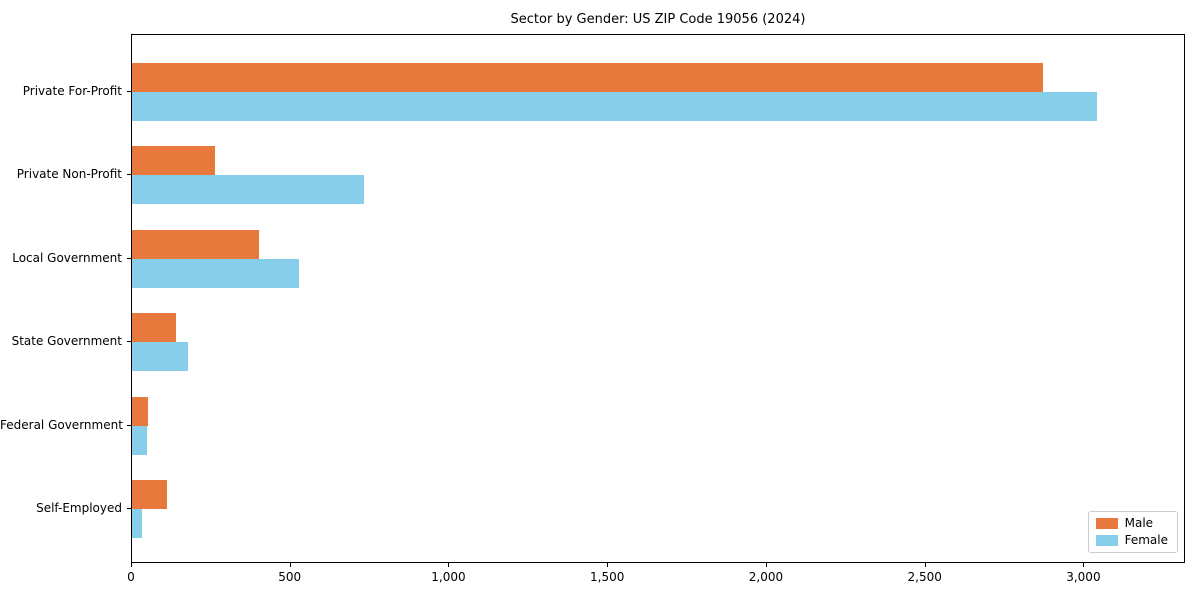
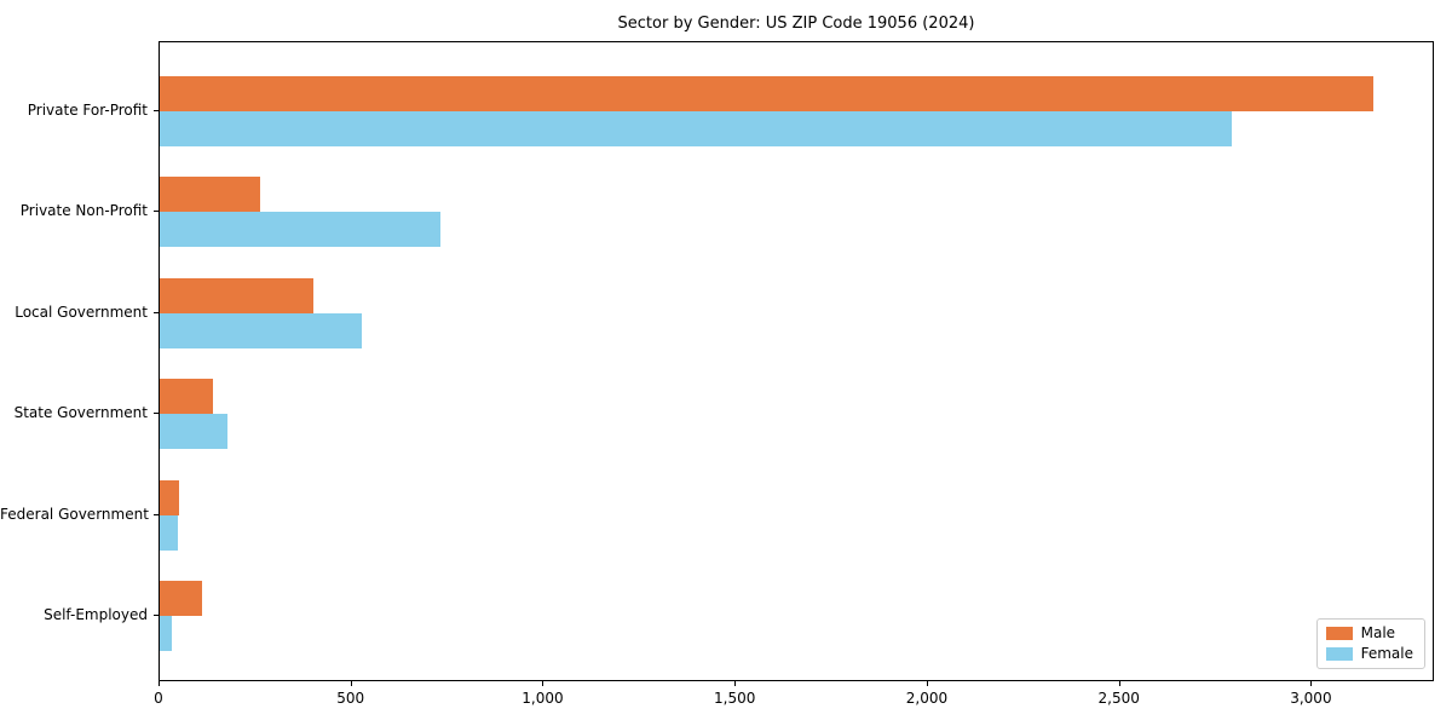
Male/Private For-Profit: 2870 -> 3160
Female/Private For-Profit: 3040 -> 2790
